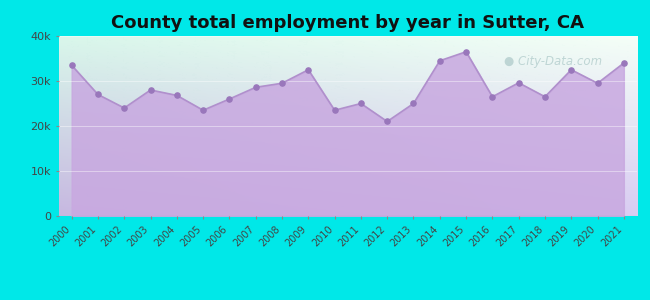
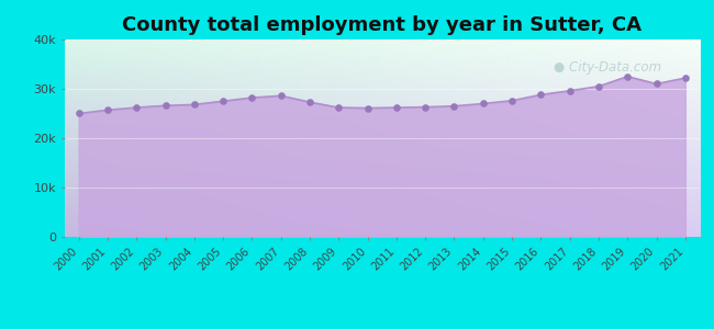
2000: 33.5k -> 25.0k
2001: 27.0k -> 25.7k
2002: 24.0k -> 26.2k
2003: 28.0k -> 26.6k
2005: 23.5k -> 27.5k
2006: 26.0k -> 28.2k
2008: 29.5k -> 27.3k
2009: 32.5k -> 26.2k
2010: 23.5k -> 26.1k
2011: 25.0k -> 26.2k
2012: 21.0k -> 26.3k
2013: 25.0k -> 26.5k
2014: 34.5k -> 27.0k
2015: 36.5k -> 27.6k
2016: 26.5k -> 28.8k
2018: 26.5k -> 30.5k
2020: 29.5k -> 31.0k
2021: 34.0k -> 32.2k
